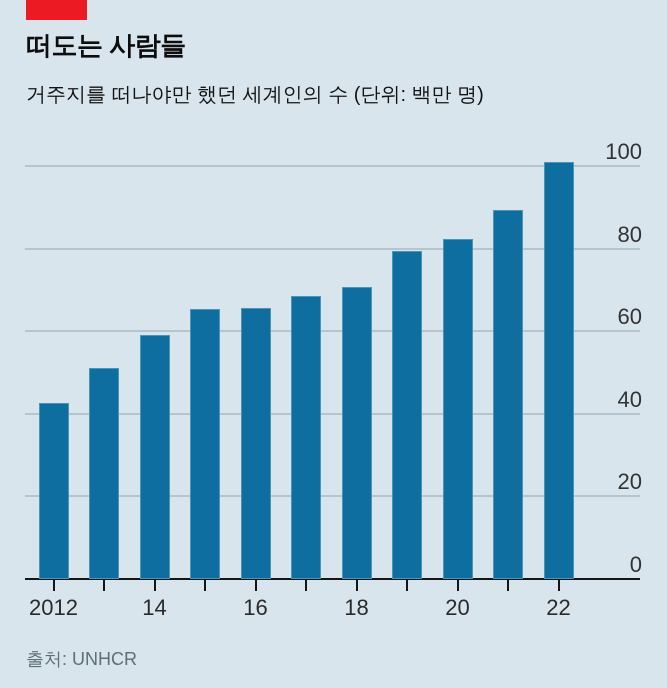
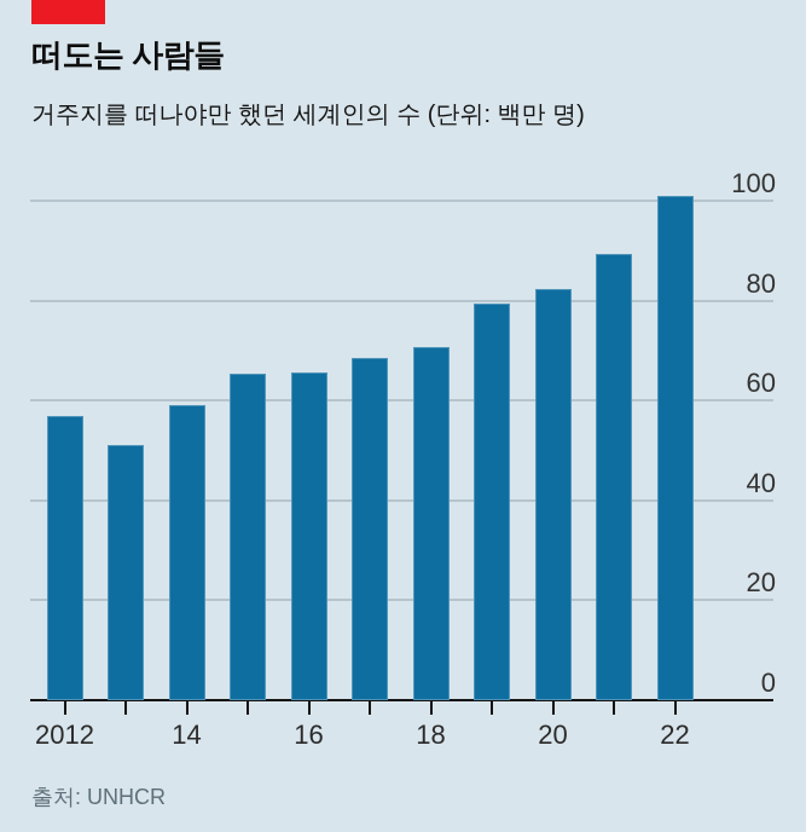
2012: 43 -> 57
